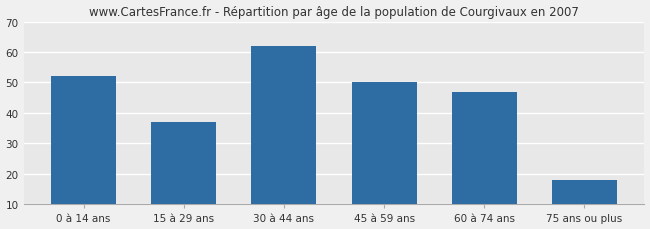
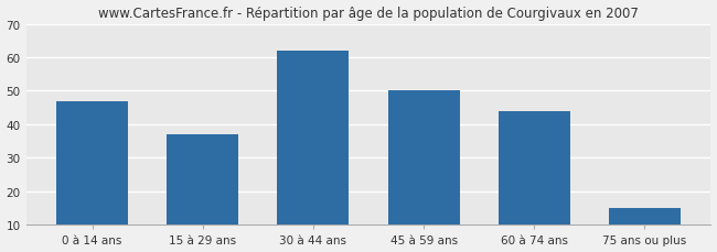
0 à 14 ans: 52 -> 47
60 à 74 ans: 47 -> 44
75 ans ou plus: 18 -> 15
